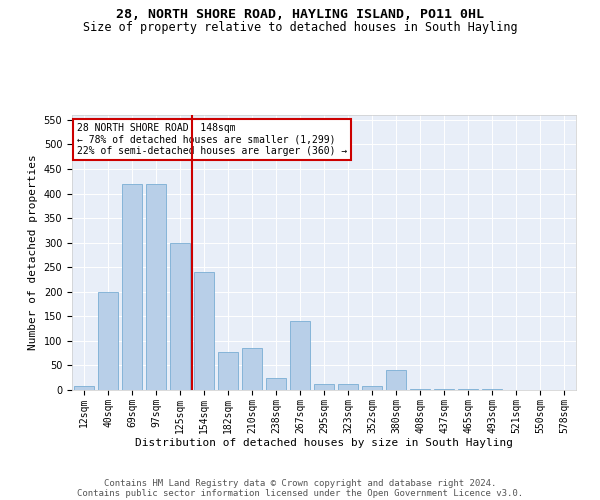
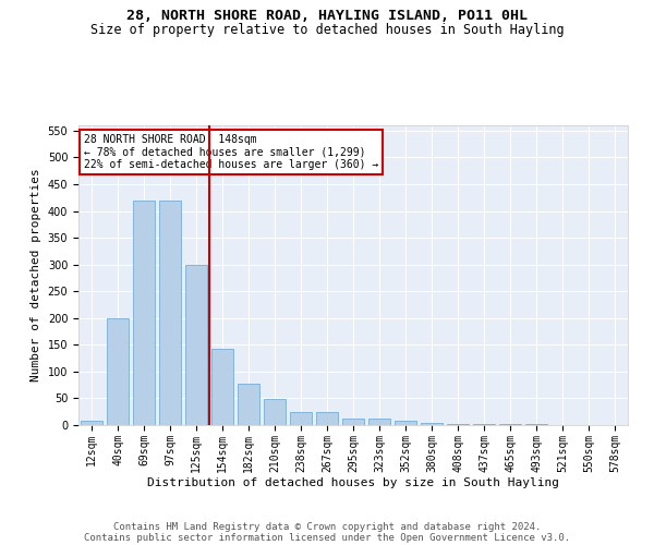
154sqm: 240 -> 143
210sqm: 85 -> 48
267sqm: 140 -> 25
380sqm: 40 -> 5
